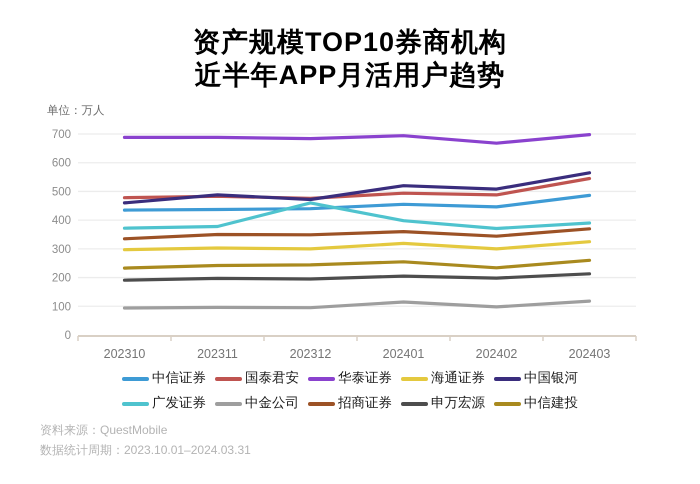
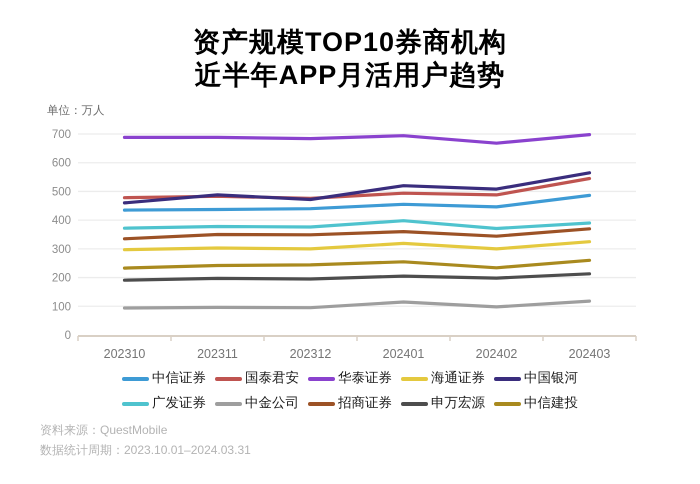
广发证券/202312: 460 -> 380
